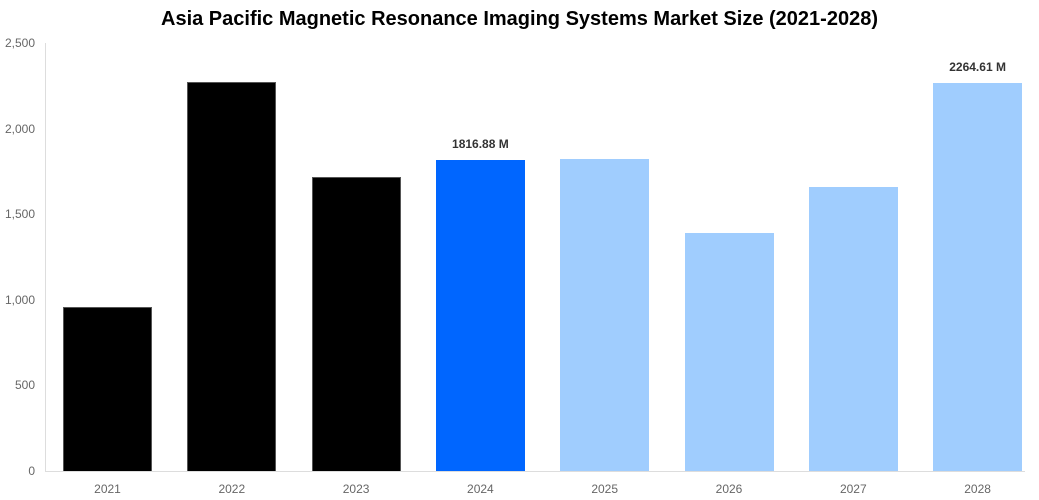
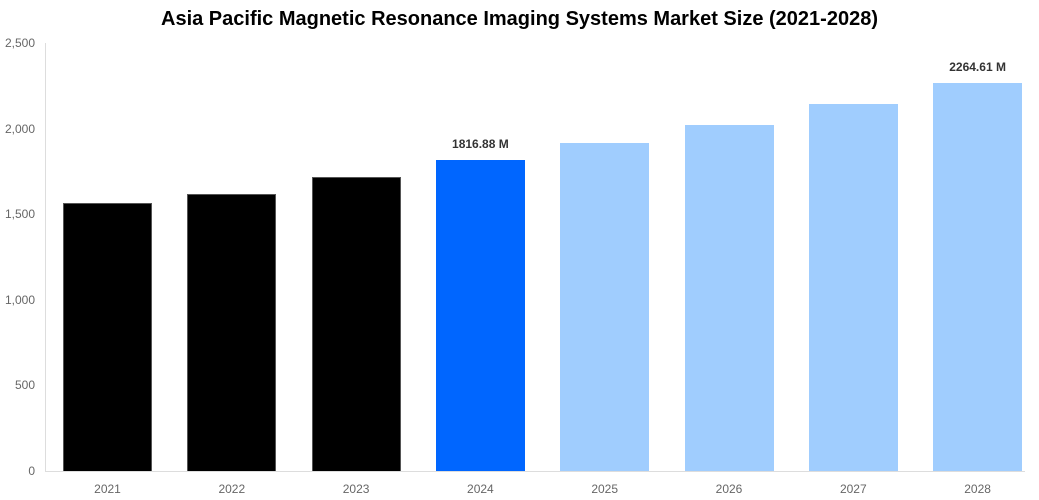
2021: 960 -> 1560
2022: 2270 -> 1620
2025: 1820 -> 1920
2026: 1390 -> 2020
2027: 1660 -> 2140
